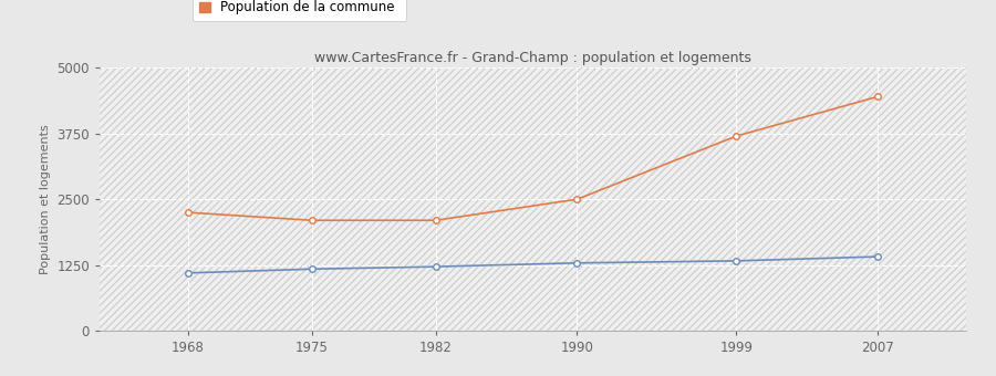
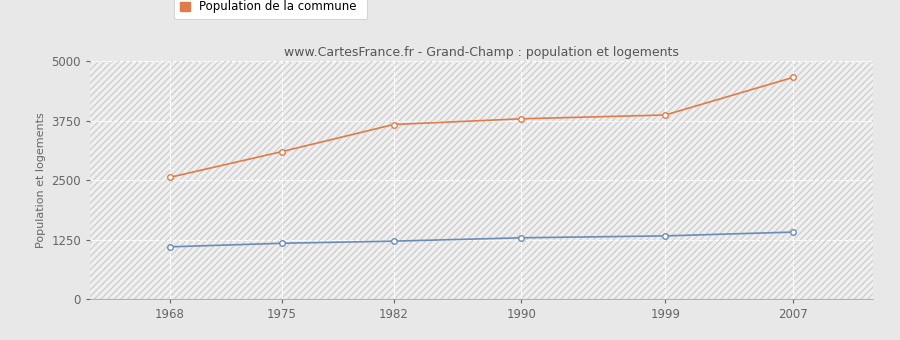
Population de la commune/1968: 2250 -> 2560
Population de la commune/1975: 2100 -> 3100
Population de la commune/1982: 2100 -> 3670
Population de la commune/1990: 2500 -> 3790
Population de la commune/1999: 3700 -> 3870
Population de la commune/2007: 4450 -> 4660
